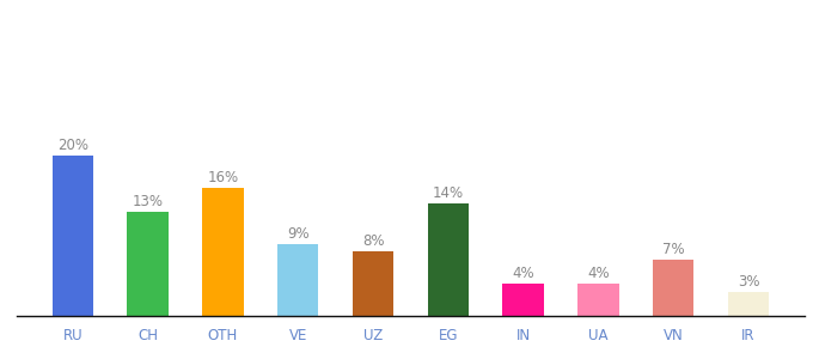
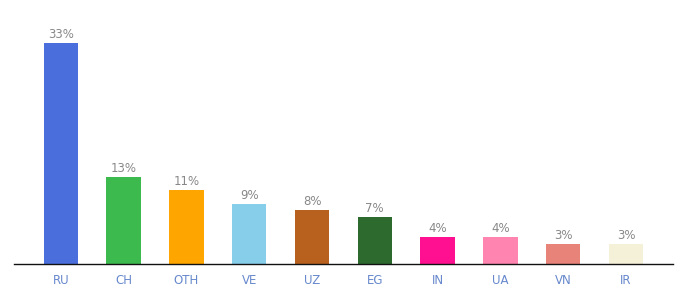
RU: 20% -> 33%
OTH: 16% -> 11%
EG: 14% -> 7%
VN: 7% -> 3%
